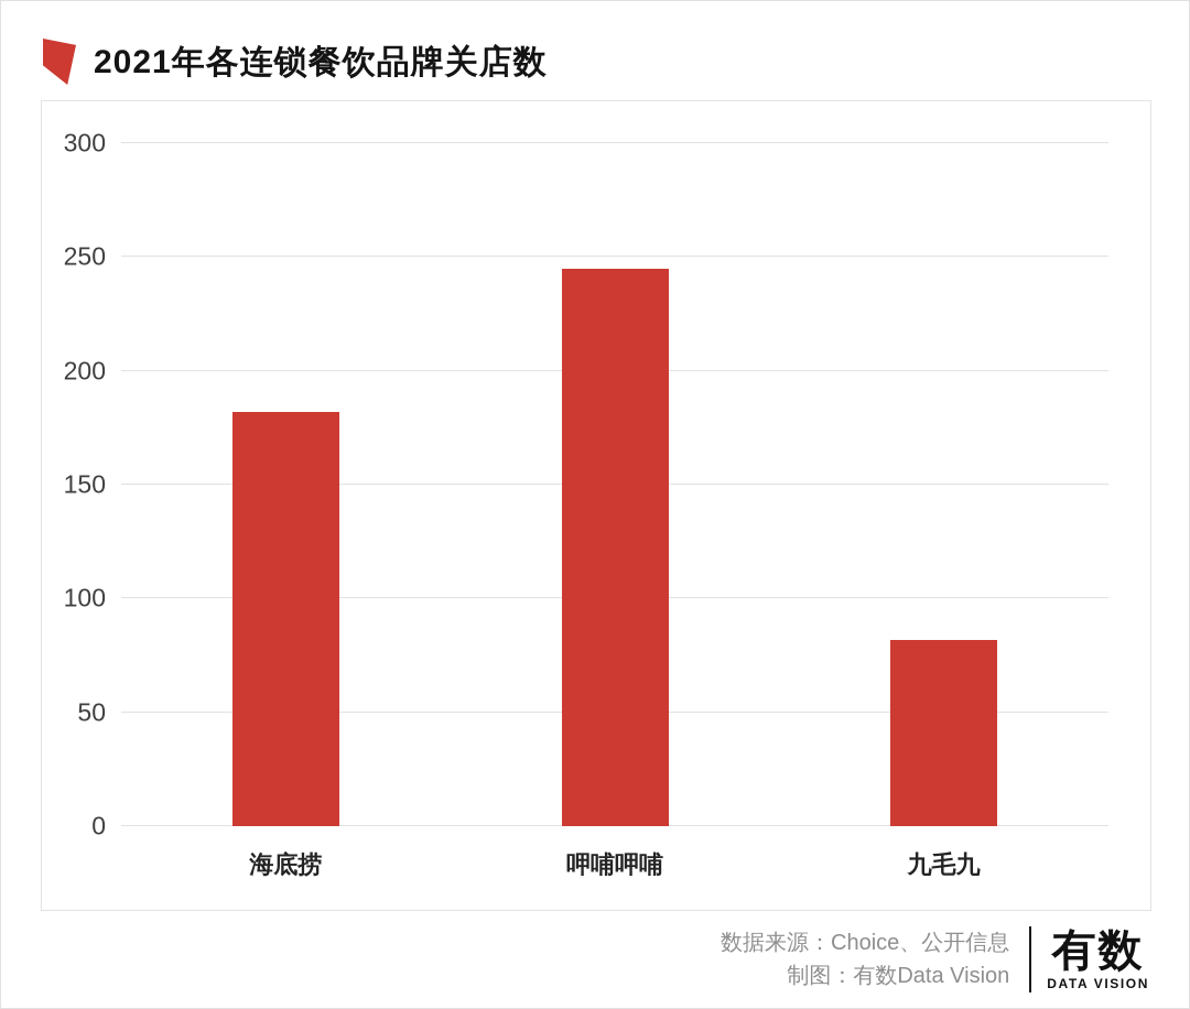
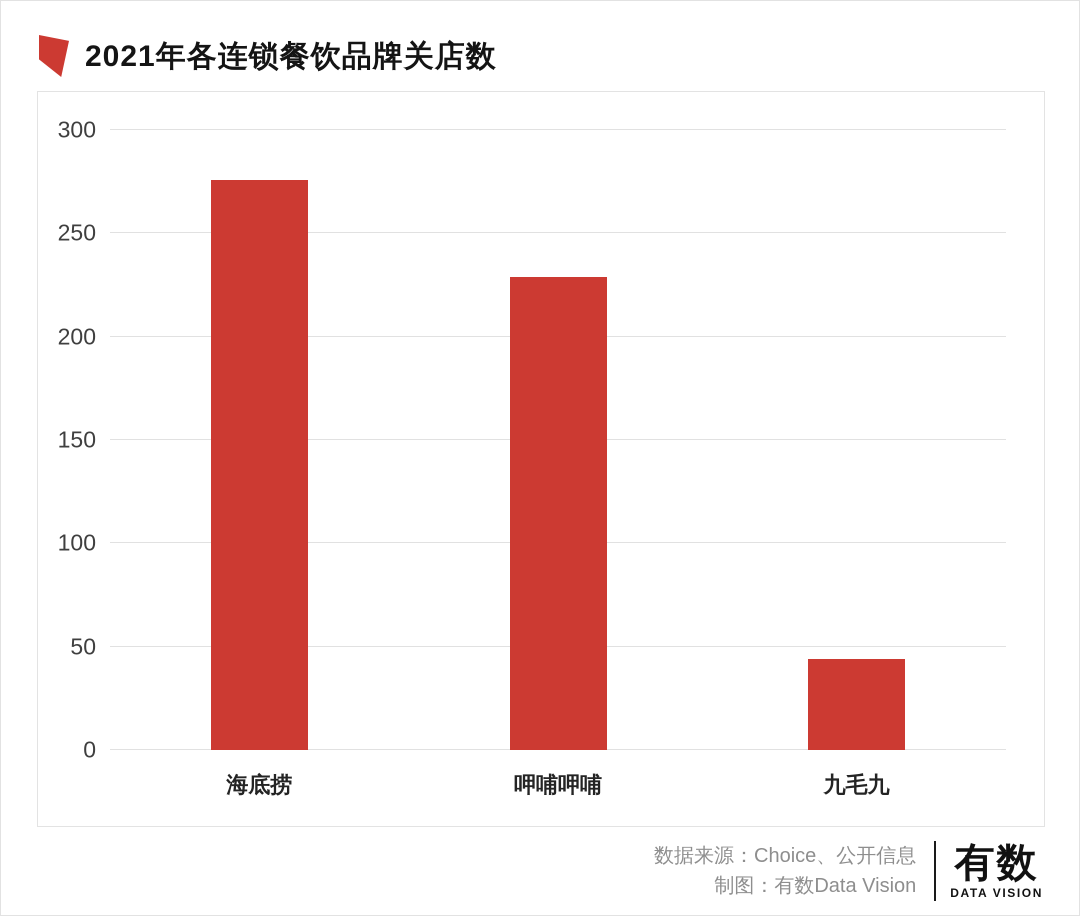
海底捞: 182 -> 276
呷哺呷哺: 245 -> 229
九毛九: 82 -> 44
